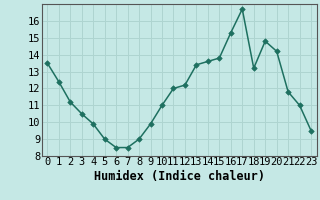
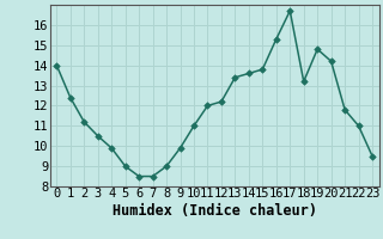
0: 13.5 -> 14.0
